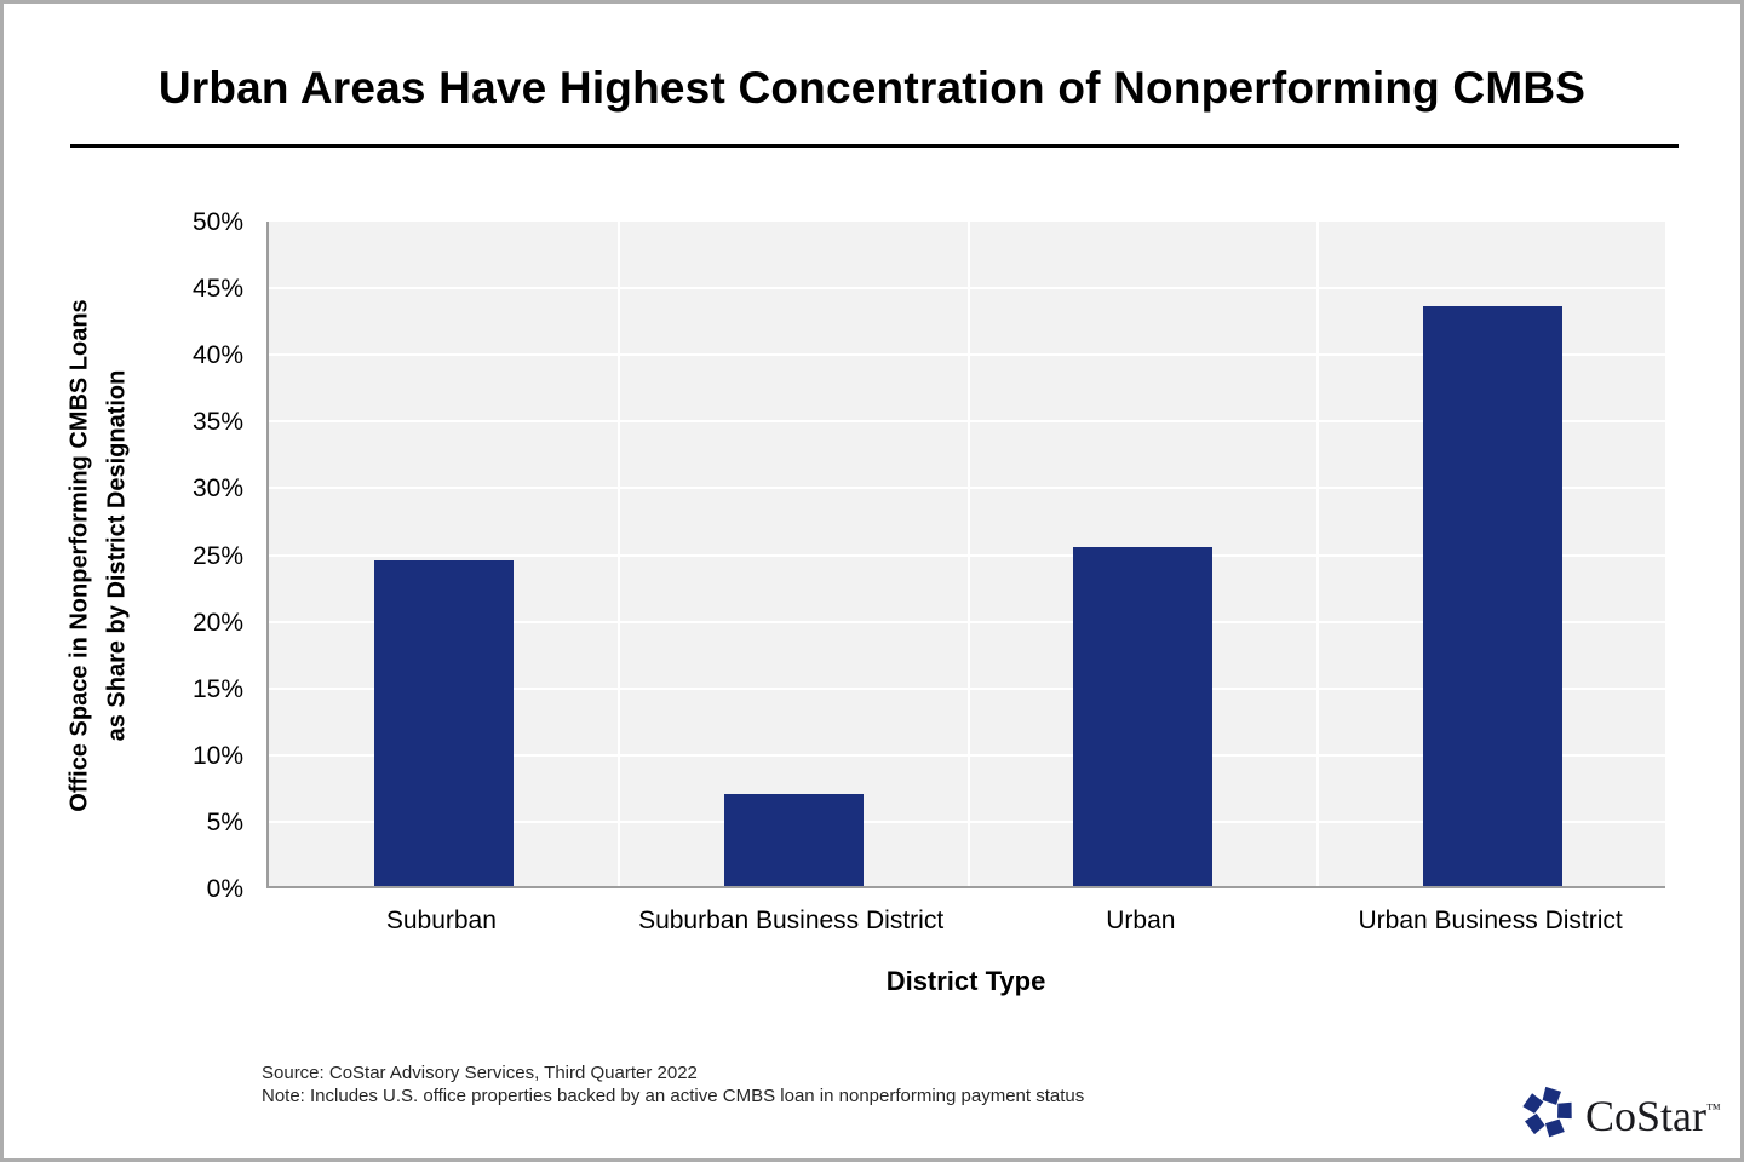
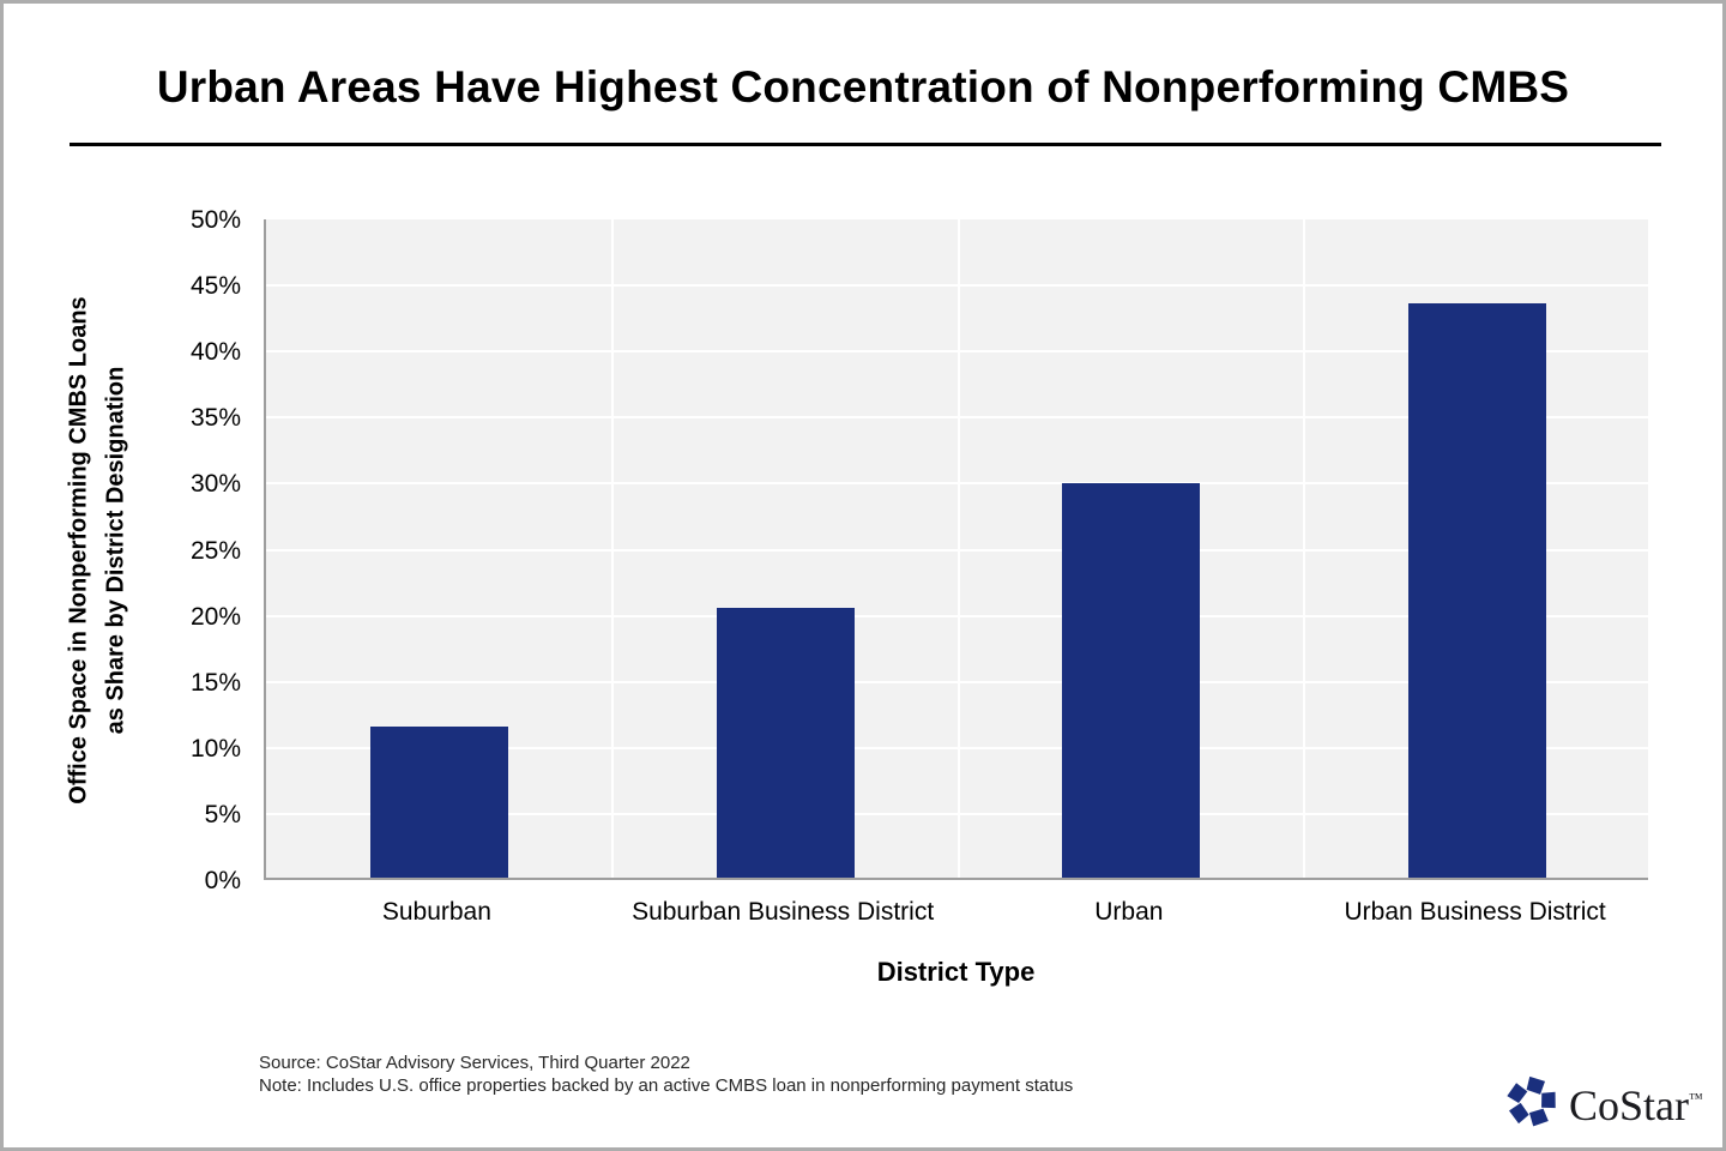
Suburban: 24.4% -> 11.4%
Suburban Business District: 6.9% -> 20.4%
Urban: 25.4% -> 29.9%
